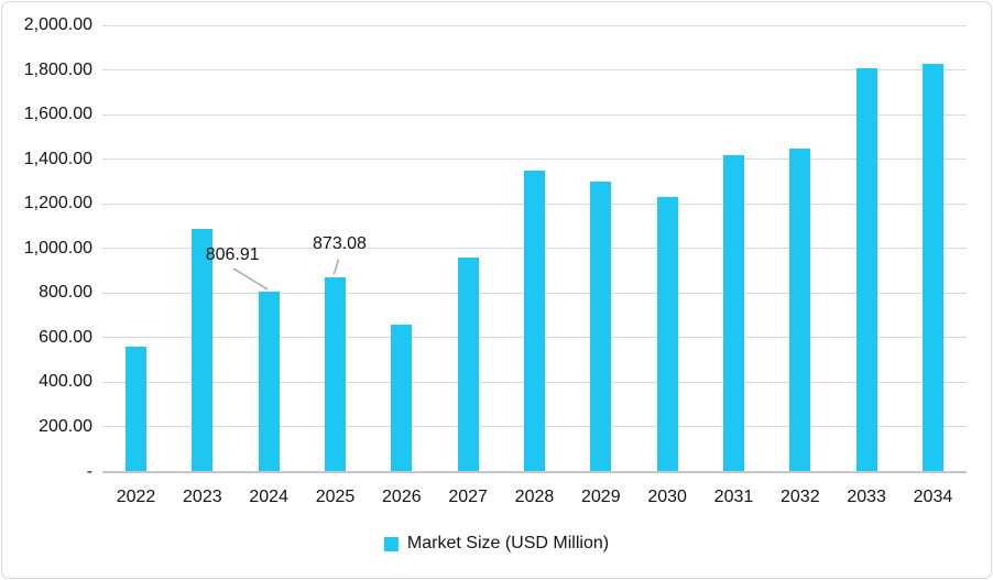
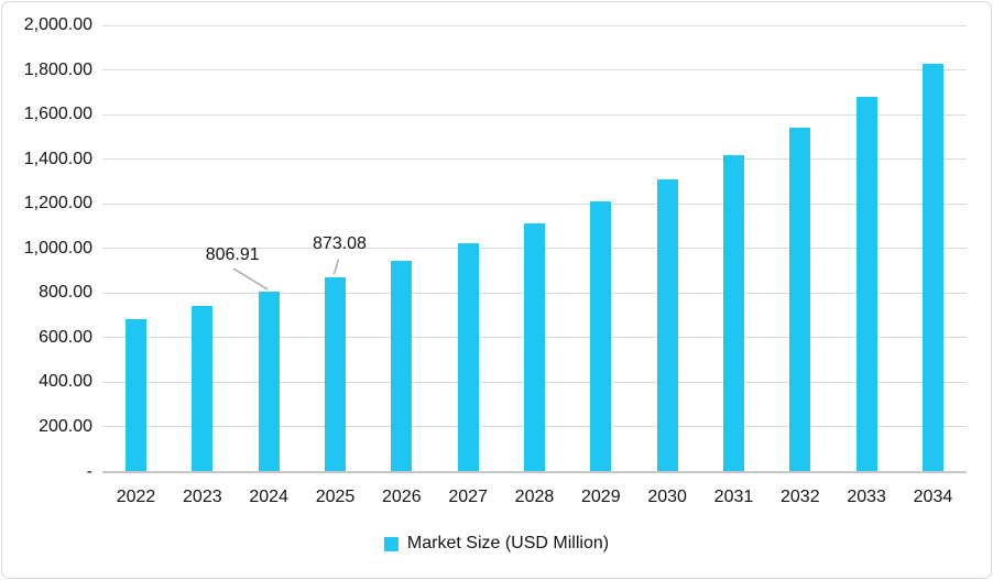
2022: 560 -> 680
2023: 1090 -> 740
2026: 660 -> 940
2027: 960 -> 1020
2028: 1350 -> 1110
2029: 1300 -> 1210
2030: 1230 -> 1310
2032: 1450 -> 1540
2033: 1810 -> 1680
